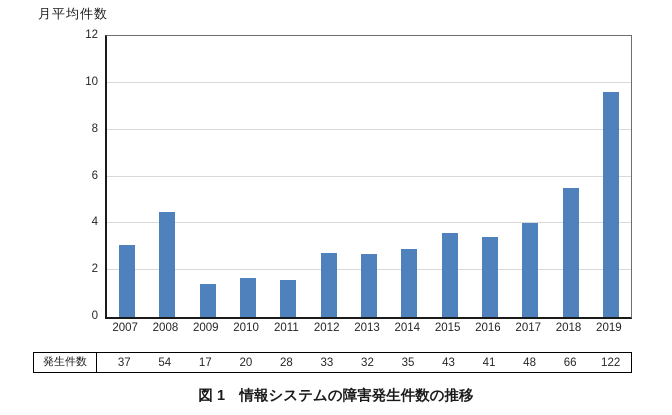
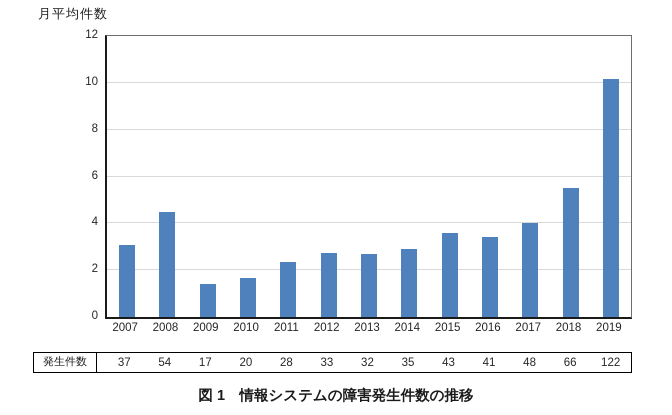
2011: 1.6 -> 2.3
2019: 9.6 -> 10.2
